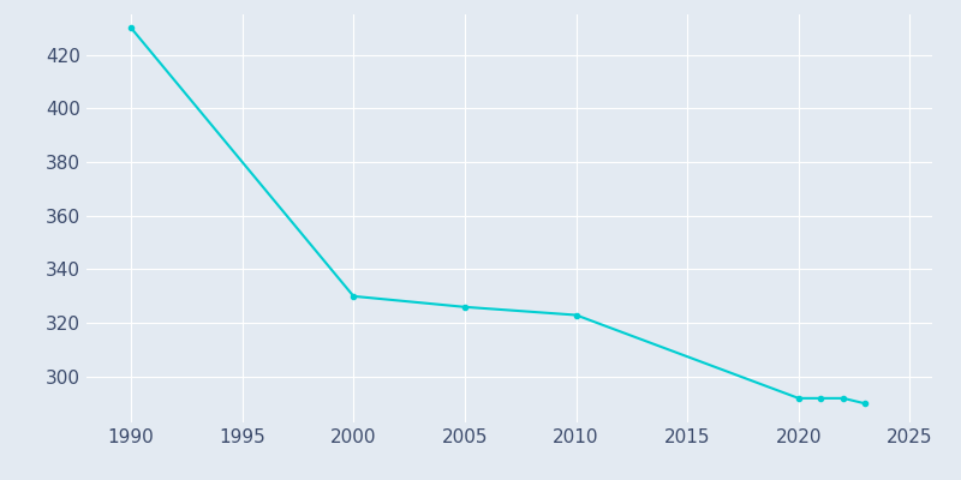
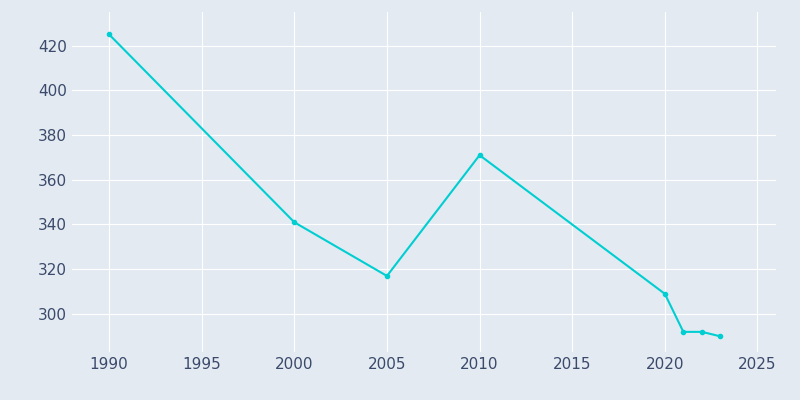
1990: 430 -> 425
2000: 330 -> 341
2005: 326 -> 317
2010: 323 -> 371
2020: 292 -> 309
